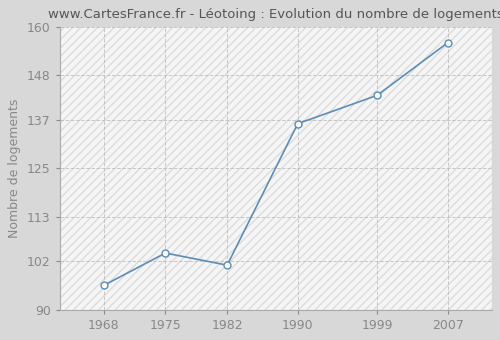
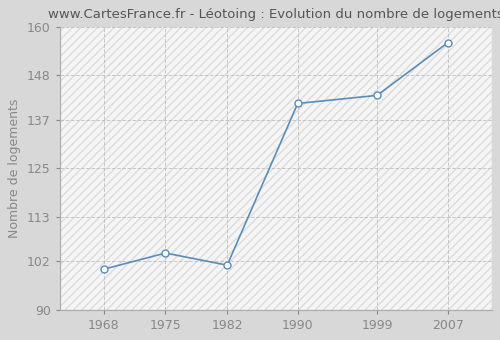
1968: 96 -> 100
1990: 136 -> 141
